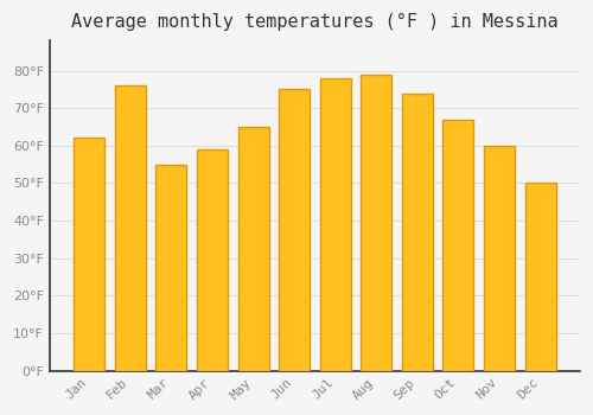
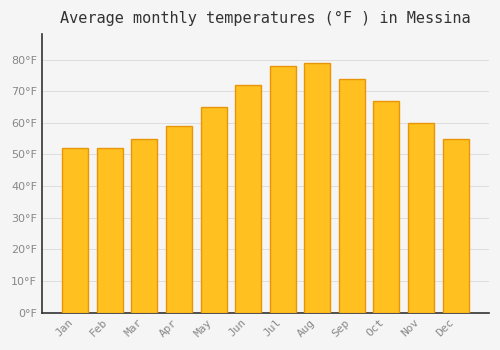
Jan: 62°F -> 52°F
Feb: 76°F -> 52°F
Jun: 75°F -> 72°F
Dec: 50°F -> 55°F
